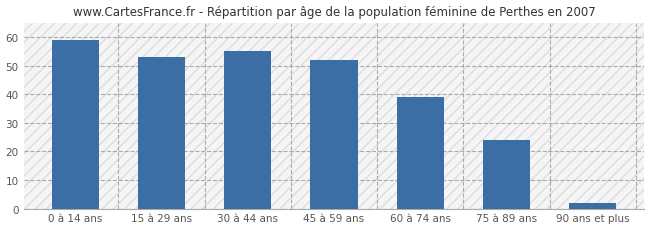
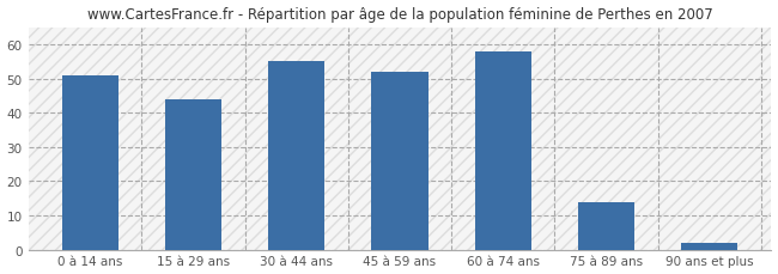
0 à 14 ans: 59 -> 51
15 à 29 ans: 53 -> 44
60 à 74 ans: 39 -> 58
75 à 89 ans: 24 -> 14
